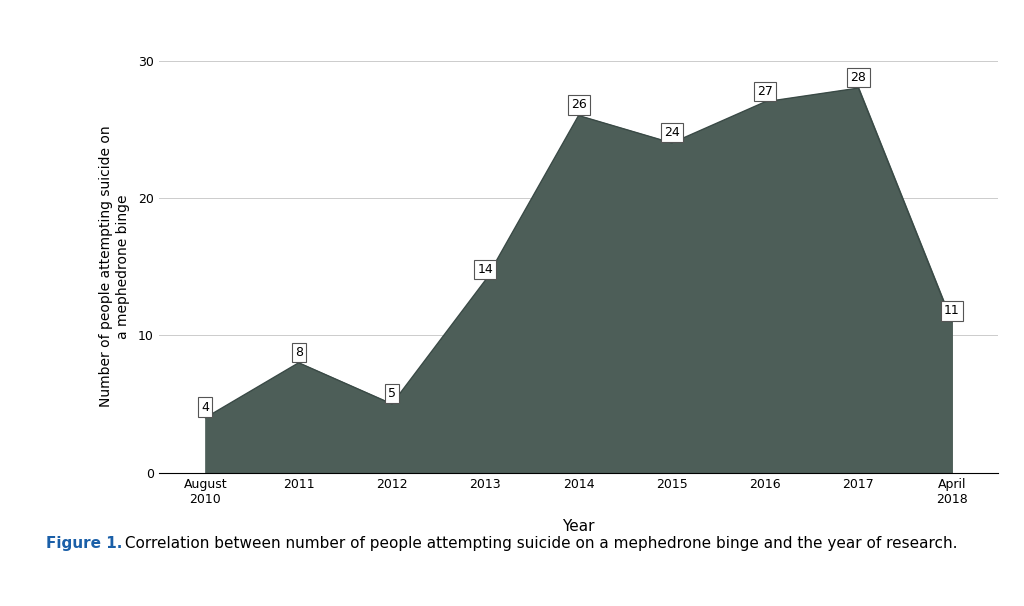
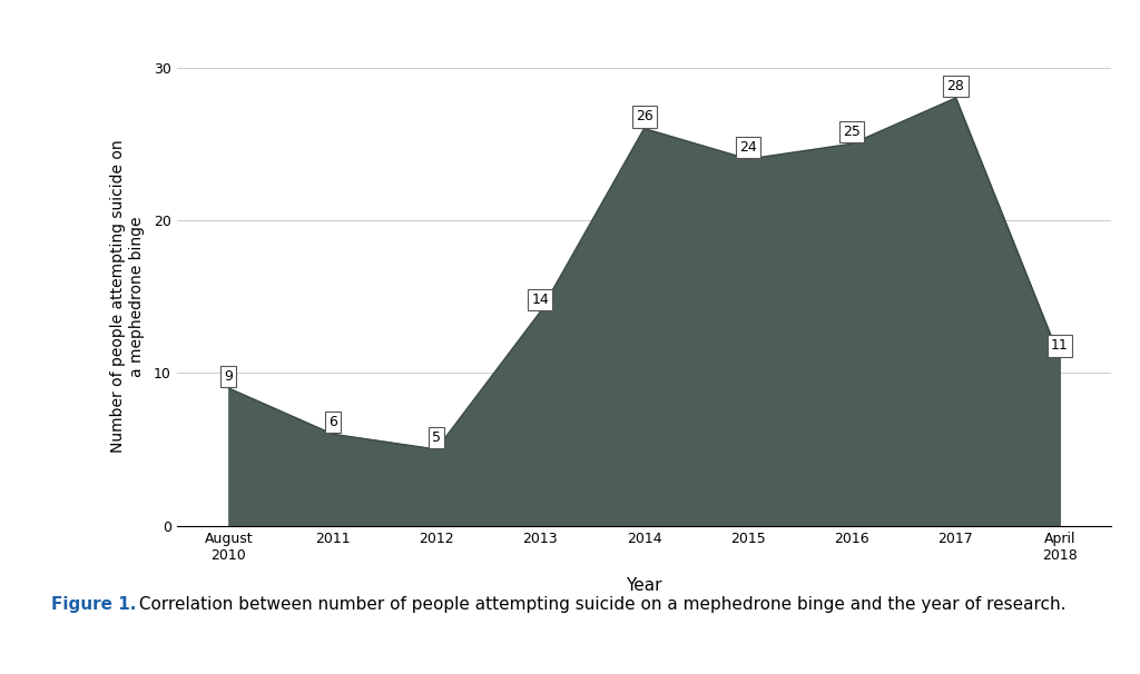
August 2010: 4 -> 9
2011: 8 -> 6
2016: 27 -> 25
